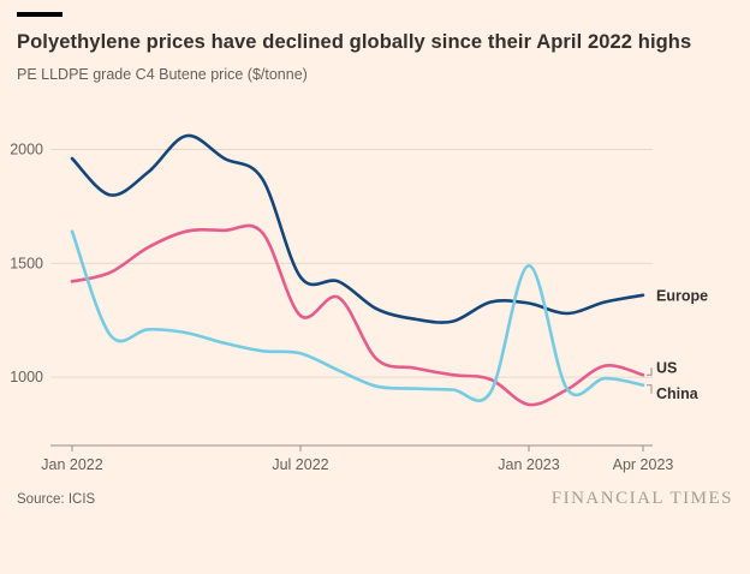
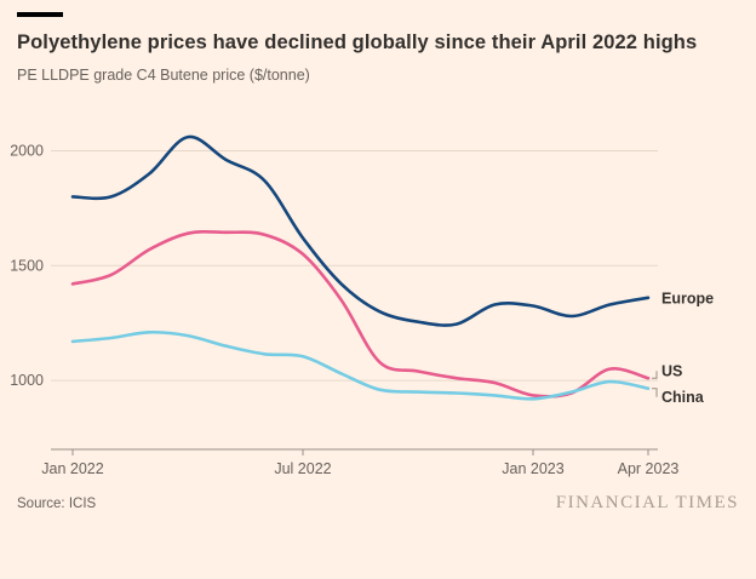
Europe/Jan 2022: 1960 -> 1800
China/Jan 2022: 1640 -> 1170
Europe/Jul 2022: 1440 -> 1620
US/Jul 2022: 1270 -> 1550
US/Jan 2023: 880 -> 940
China/Jan 2023: 1490 -> 920
